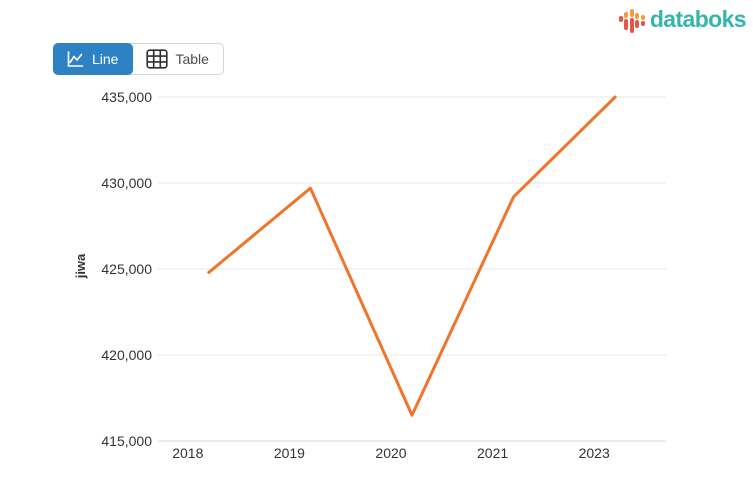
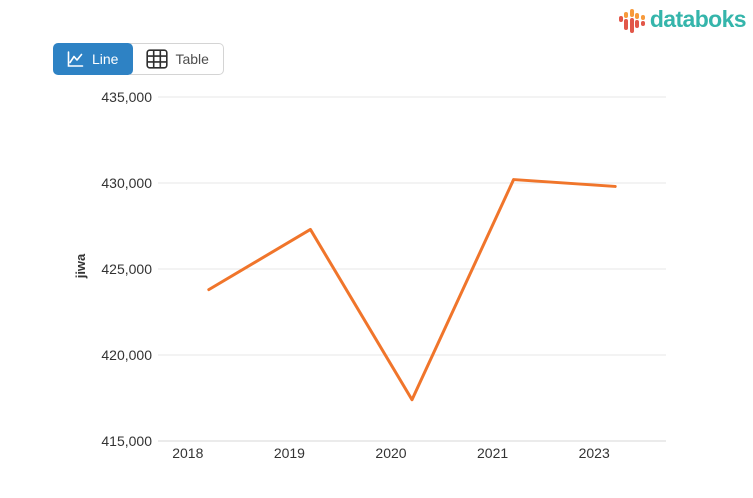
2018: 424800 -> 423800
2019: 429700 -> 427300
2020: 416500 -> 417400
2021: 429200 -> 430200
2023: 435000 -> 429800
